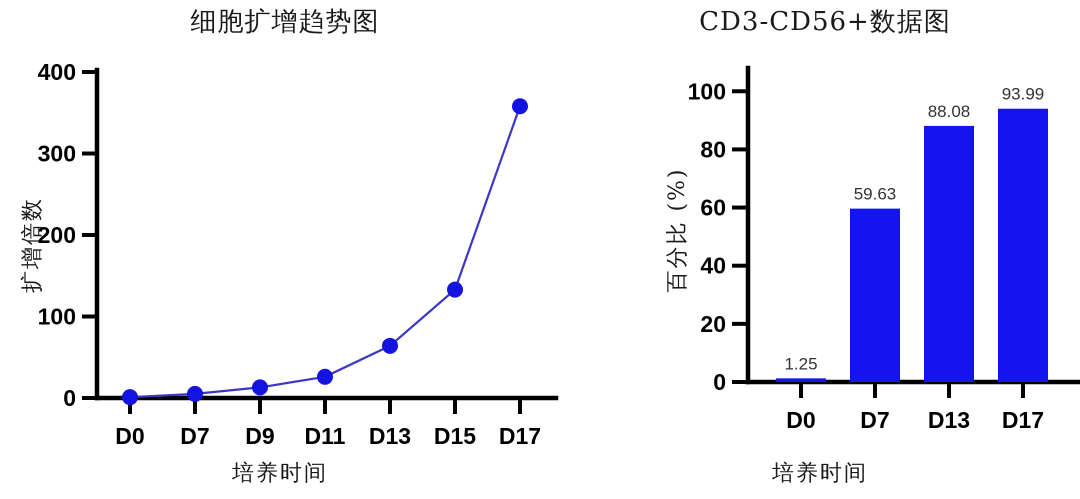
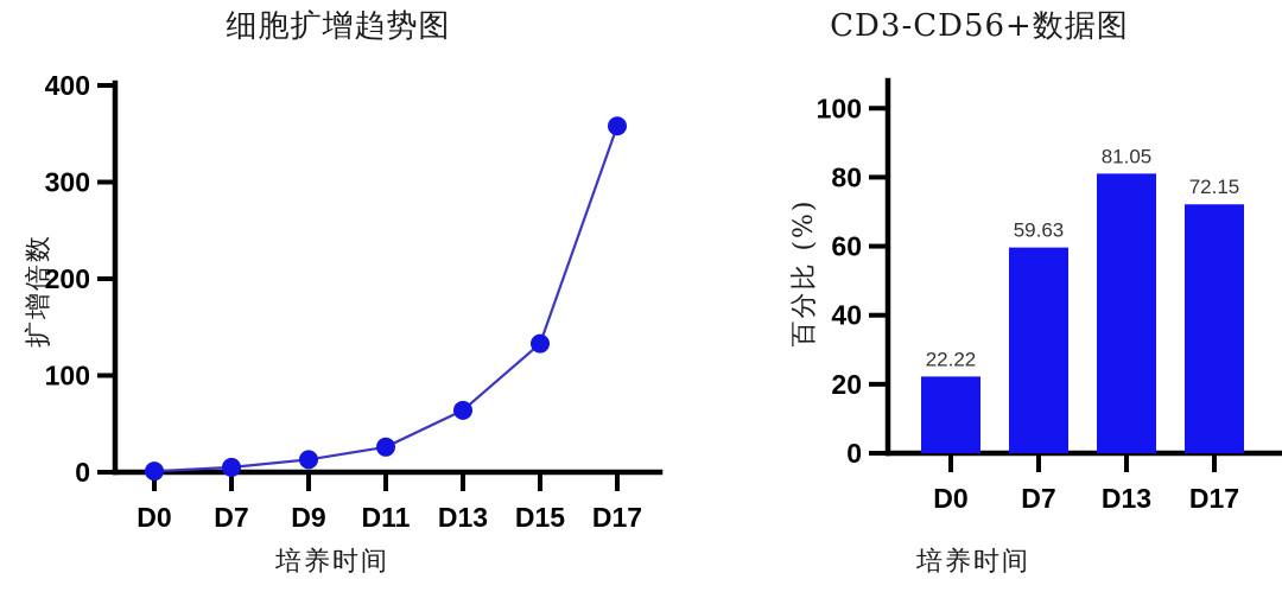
CD3-CD56+数据图/D0: 1.25 -> 22.22
CD3-CD56+数据图/D13: 88.08 -> 81.05
CD3-CD56+数据图/D17: 93.99 -> 72.15
